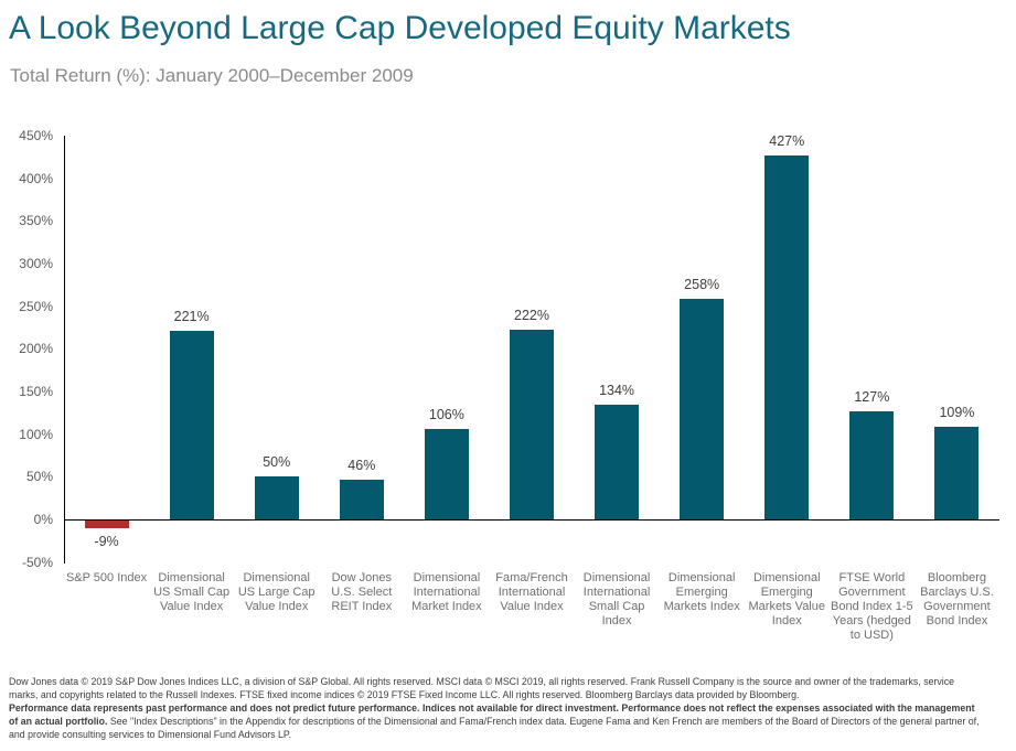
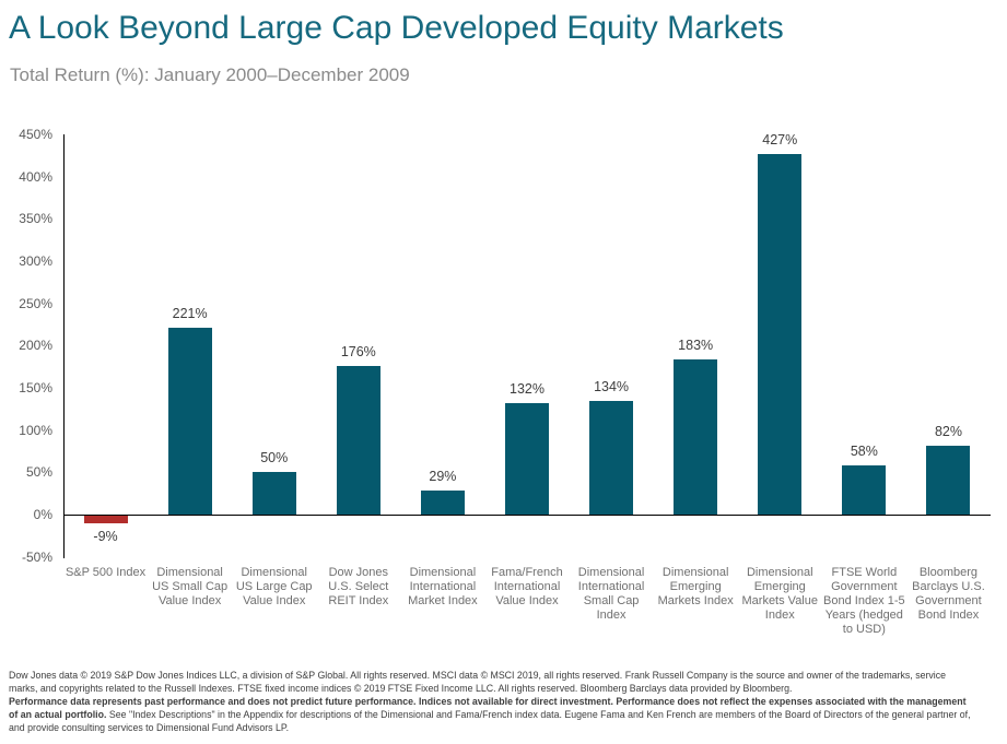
Dow Jones U.S. Select REIT Index: 46% -> 176%
Dimensional International Market Index: 106% -> 29%
Fama/French International Value Index: 222% -> 132%
Dimensional Emerging Markets Index: 258% -> 183%
FTSE World Government Bond Index 1-5 Years (hedged to USD): 127% -> 58%
Bloomberg Barclays U.S. Government Bond Index: 109% -> 82%
